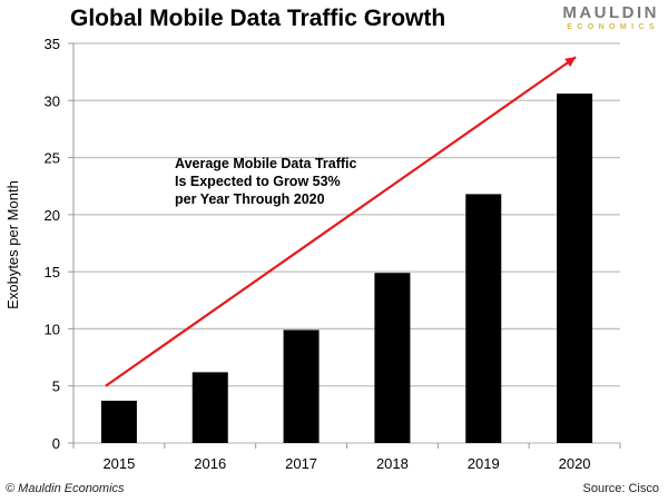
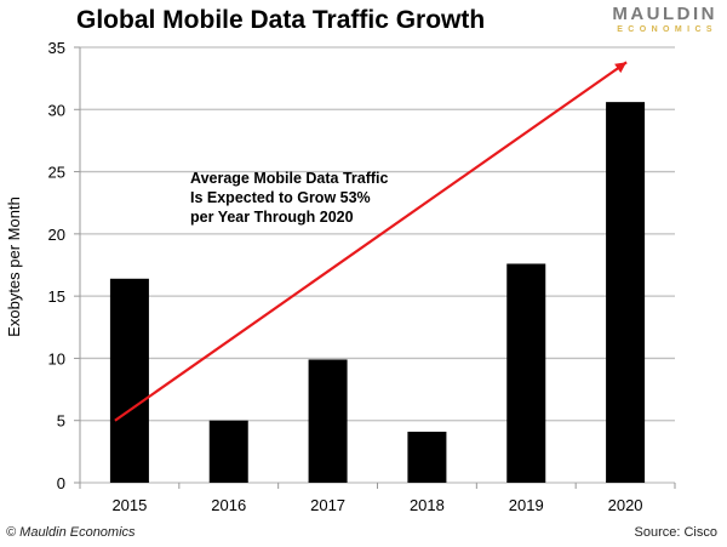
2015: 3.7 -> 16.4
2016: 6.2 -> 5.0
2018: 14.9 -> 4.1
2019: 21.8 -> 17.6
